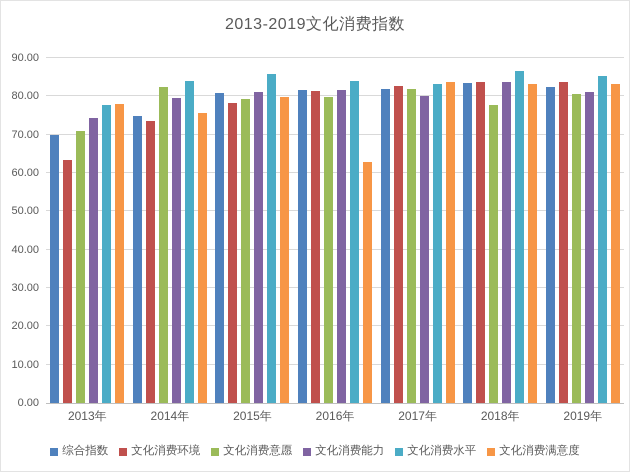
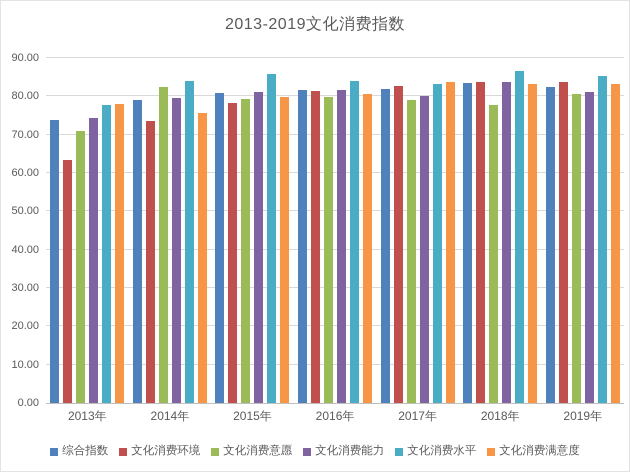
综合指数/2013年: 70 -> 74
综合指数/2014年: 75 -> 79
文化消费满意度/2016年: 63 -> 80
文化消费意愿/2017年: 82 -> 79
